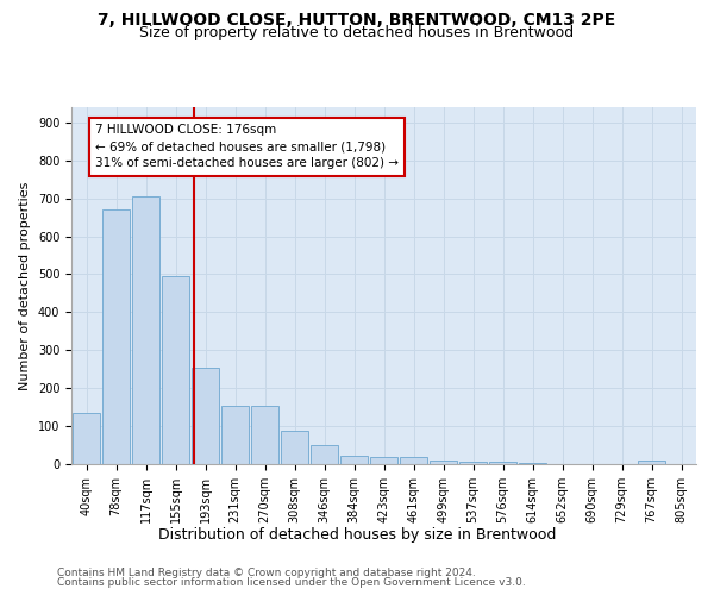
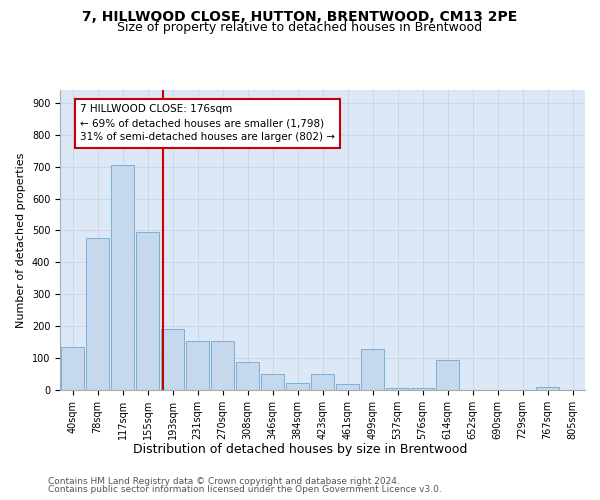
78sqm: 672 -> 475
193sqm: 253 -> 190
423sqm: 18 -> 50
499sqm: 8 -> 130
614sqm: 4 -> 95
